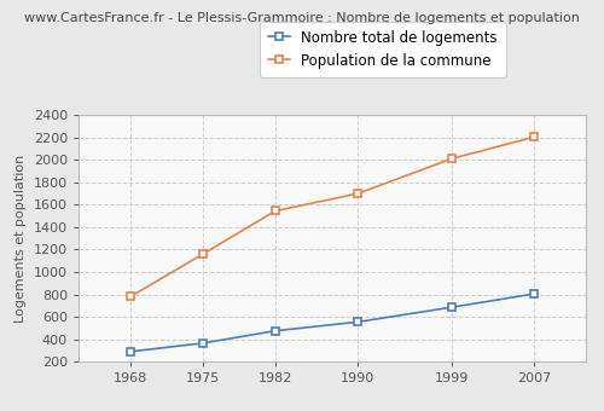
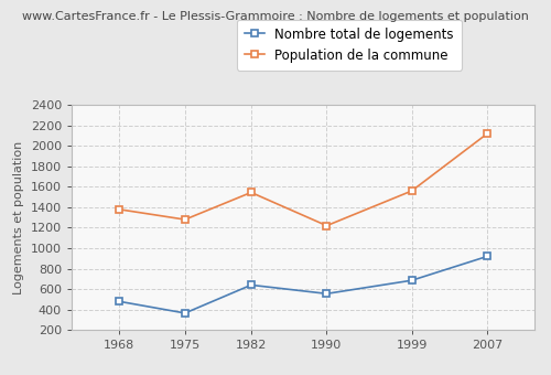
Nombre total de logements/1968: 290 -> 480
Population de la commune/1968: 780 -> 1380
Population de la commune/1975: 1160 -> 1280
Nombre total de logements/1982: 480 -> 640
Population de la commune/1990: 1700 -> 1220
Population de la commune/1999: 2010 -> 1560
Nombre total de logements/2007: 800 -> 920
Population de la commune/2007: 2200 -> 2120
